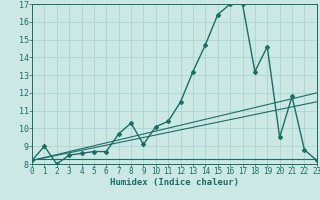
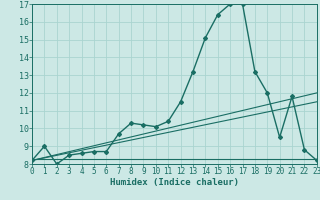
9: 9.1 -> 10.2
14: 14.7 -> 15.1
19: 14.6 -> 12.0
